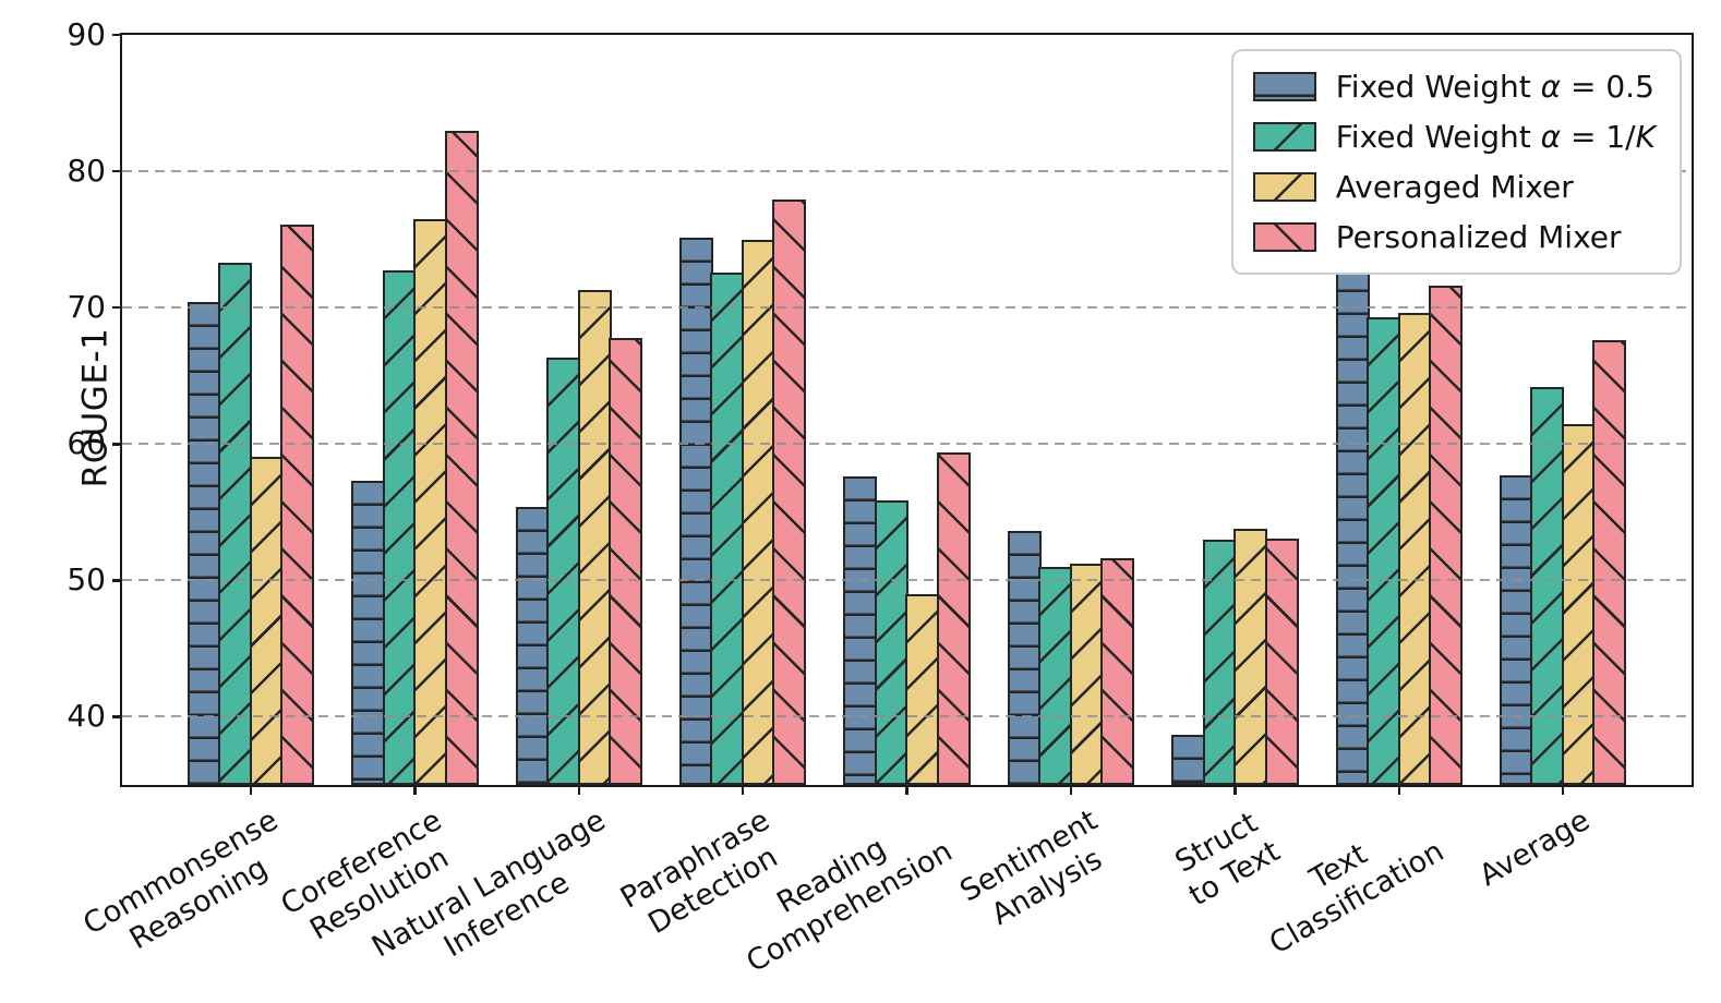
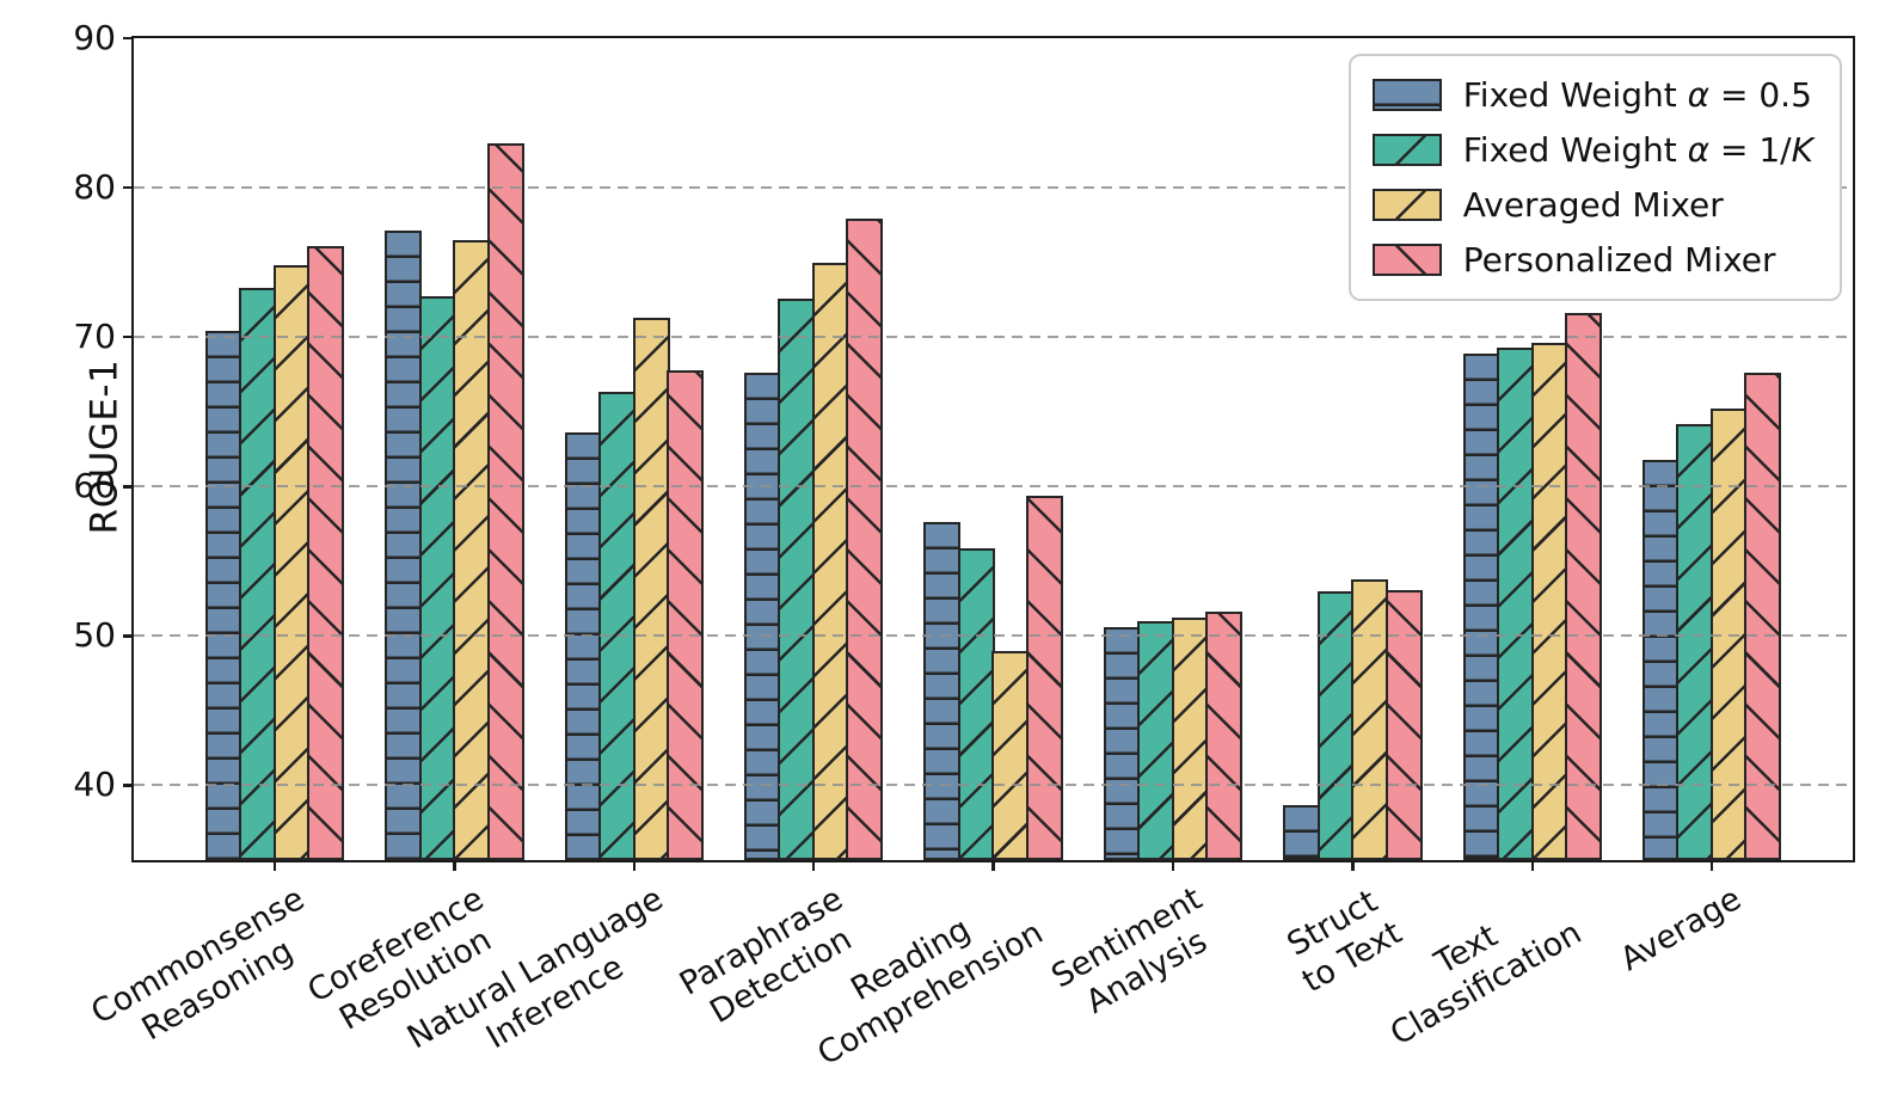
Averaged Mixer/Commonsense Reasoning: 59.1 -> 74.8
Fixed Weight α = 0.5/Coreference Resolution: 57.3 -> 77.1
Fixed Weight α = 0.5/Natural Language Inference: 55.4 -> 63.6
Fixed Weight α = 0.5/Paraphrase Detection: 75.1 -> 67.6
Fixed Weight α = 0.5/Sentiment Analysis: 53.6 -> 50.6
Fixed Weight α = 0.5/Text Classification: 76.3 -> 68.9
Fixed Weight α = 0.5/Average: 57.7 -> 61.8
Averaged Mixer/Average: 61.5 -> 65.2
